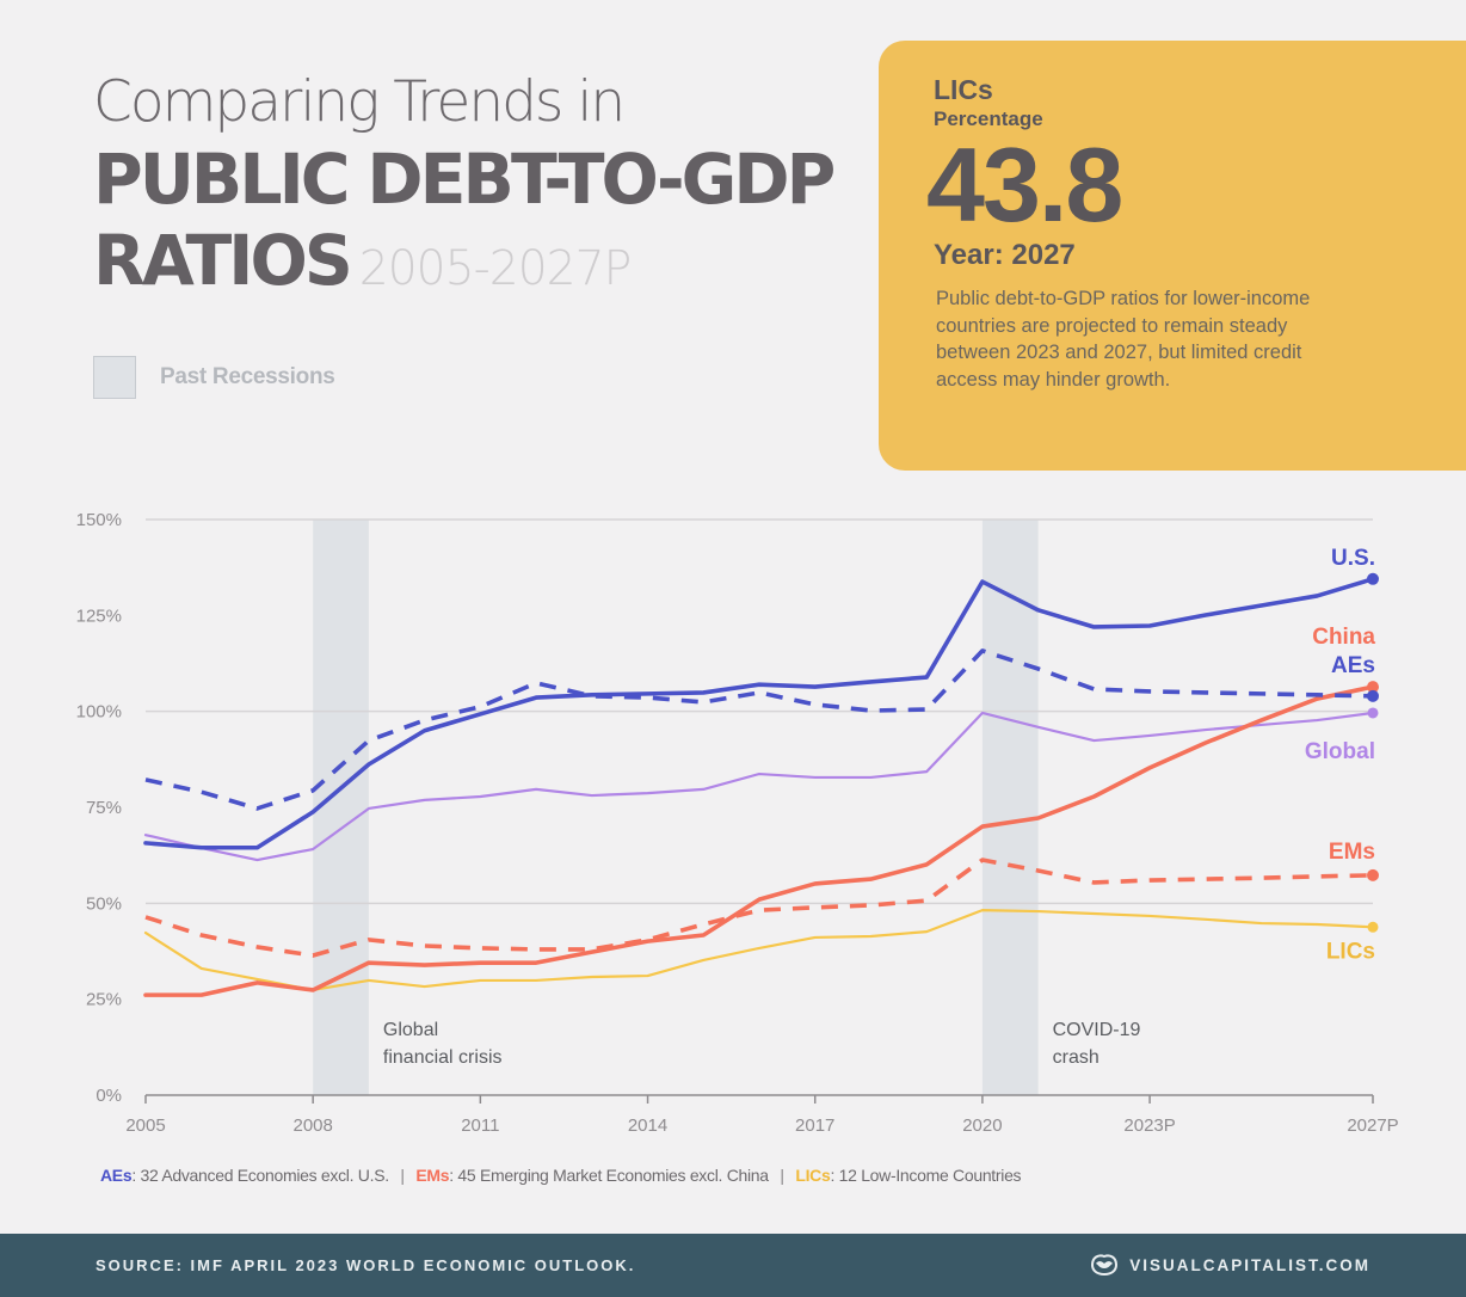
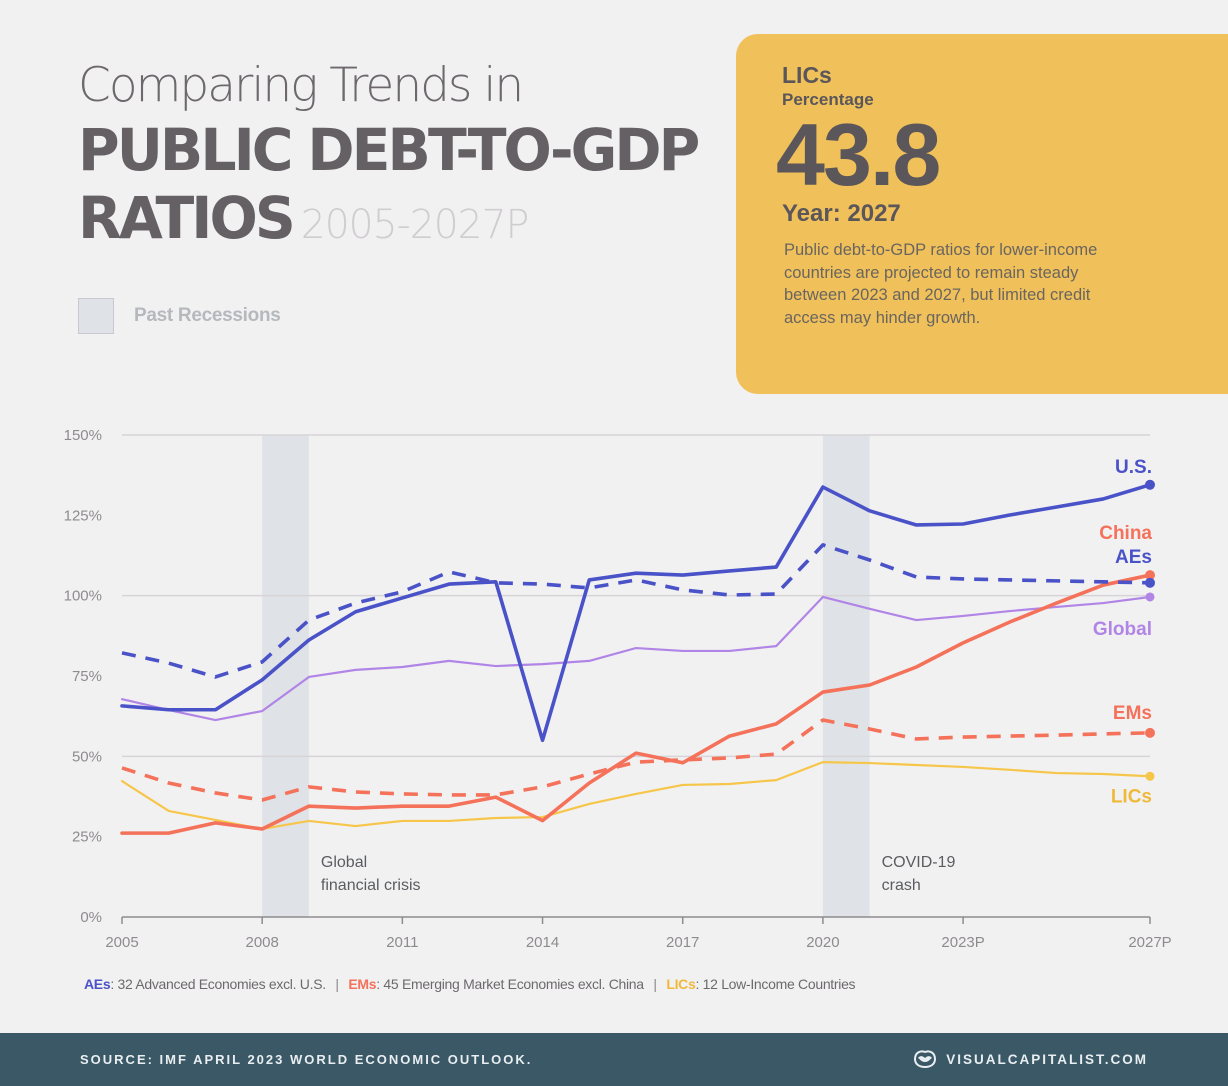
U.S./2014: 105% -> 55%
China/2014: 40% -> 30%
China/2017: 55% -> 48%
